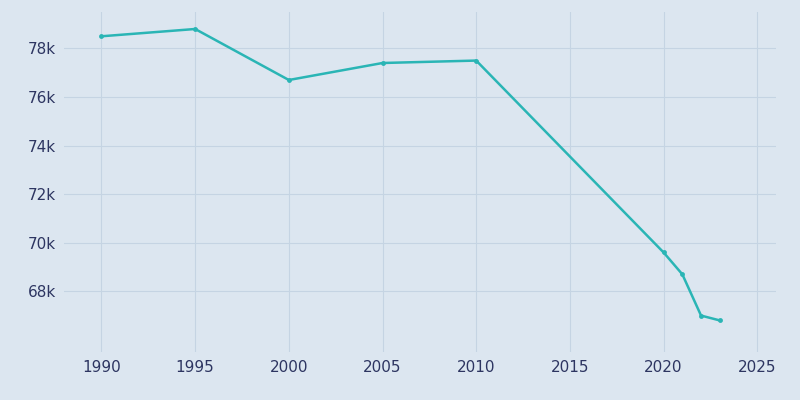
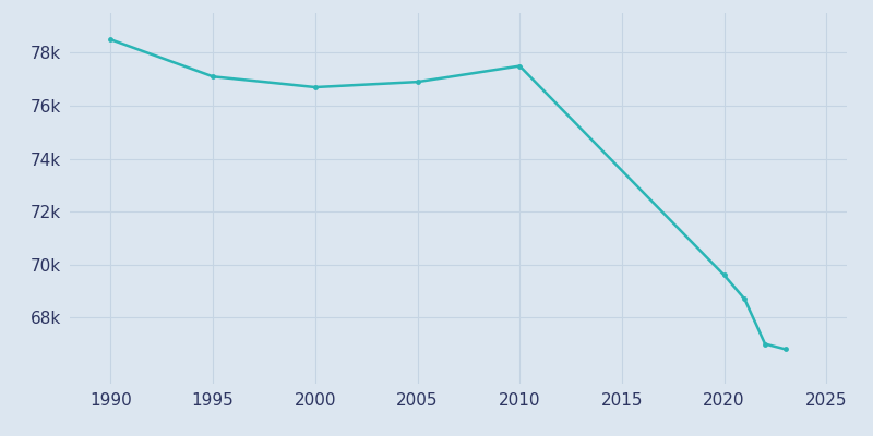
1995: 78.8k -> 77.1k
2005: 77.4k -> 76.9k
